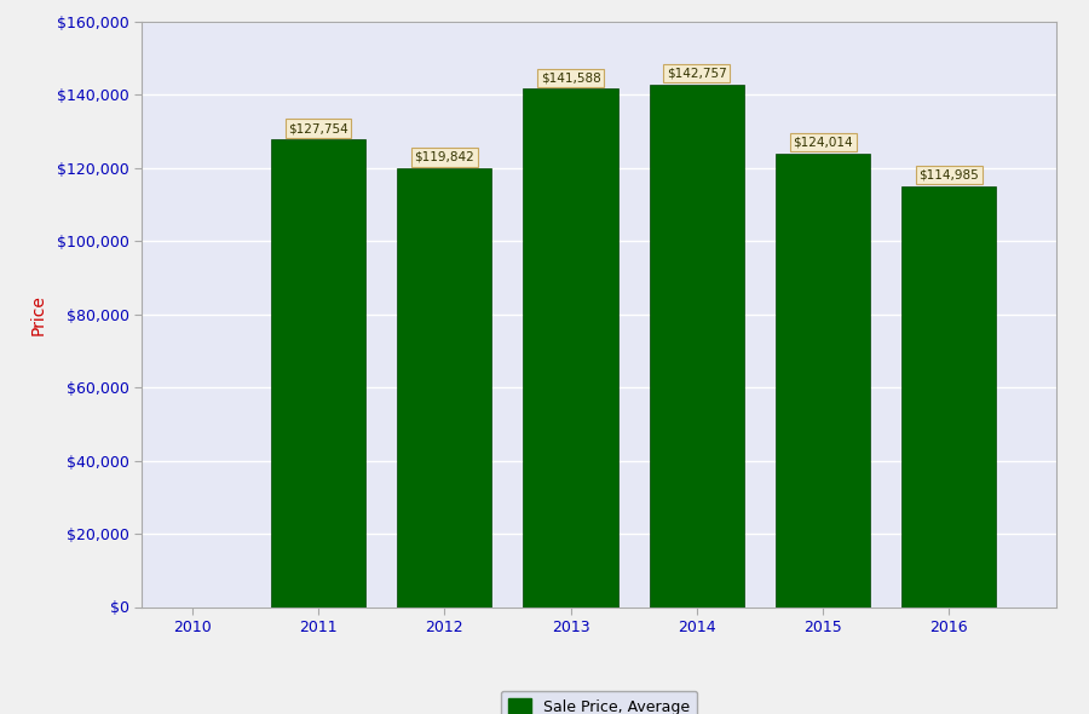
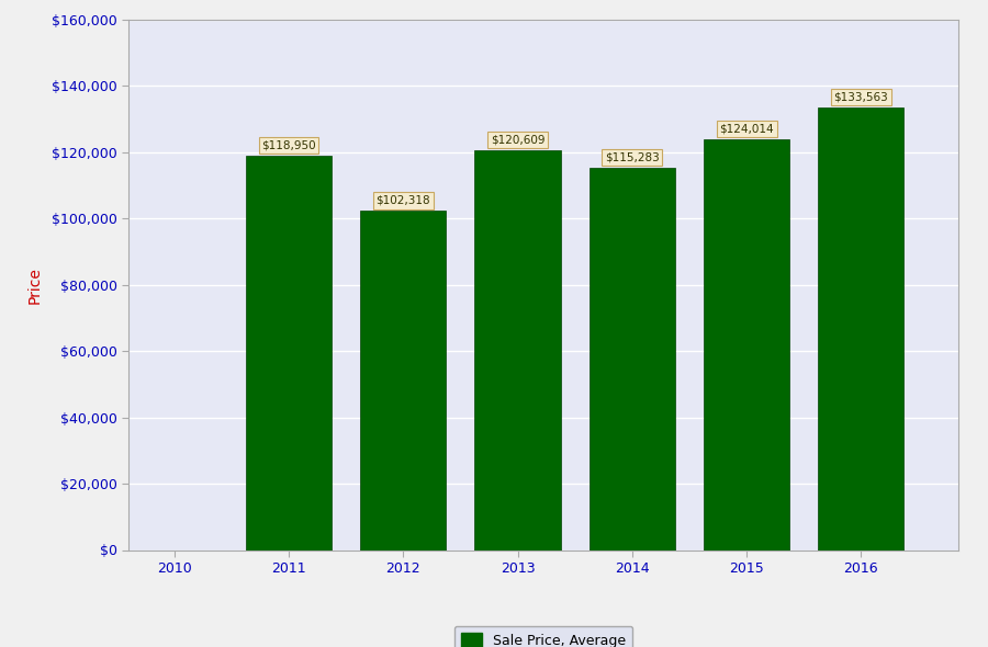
2011: $127,754 -> $118,950
2012: $119,842 -> $102,318
2013: $141,588 -> $120,609
2014: $142,757 -> $115,283
2016: $114,985 -> $133,563
